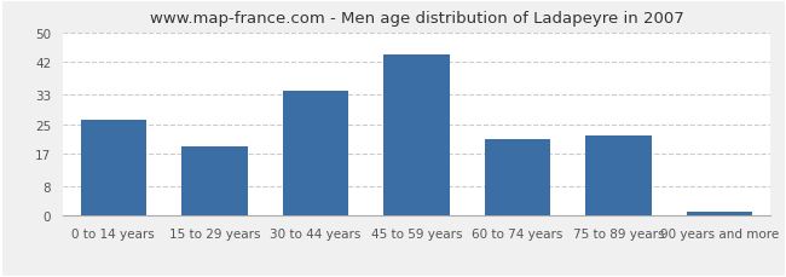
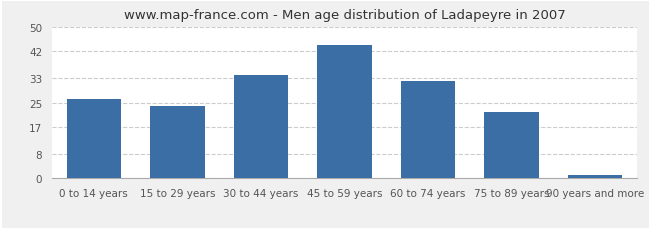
15 to 29 years: 19 -> 24
60 to 74 years: 21 -> 32
